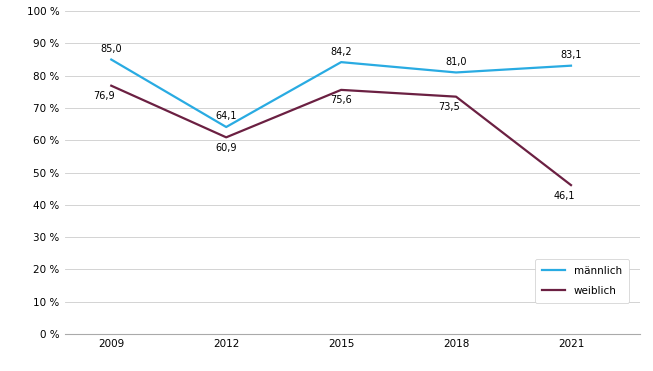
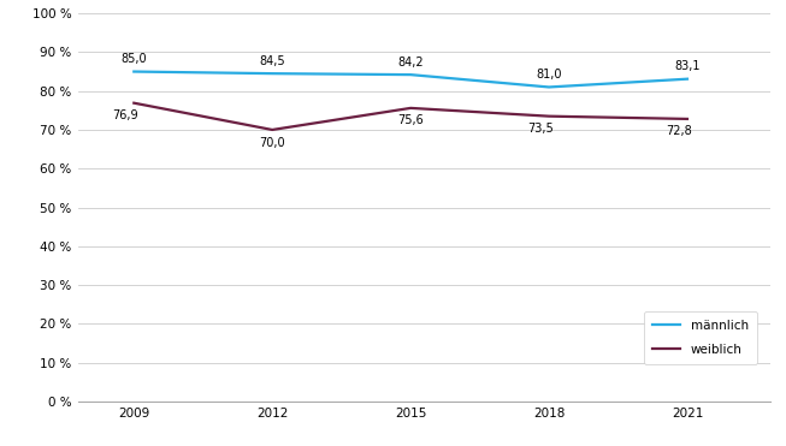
männlich/2012: 64,1 -> 84,5
weiblich/2012: 60,9 -> 70,0
weiblich/2021: 46,1 -> 72,8
